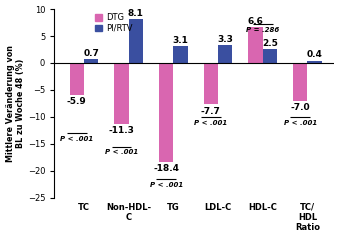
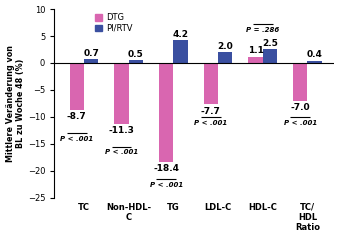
DTG/TC: -5.9 -> -8.7
PI/RTV/Non-HDL- C: 8.1 -> 0.5
PI/RTV/TG: 3.1 -> 4.2
PI/RTV/LDL-C: 3.3 -> 2.0
DTG/HDL-C: 6.6 -> 1.1
